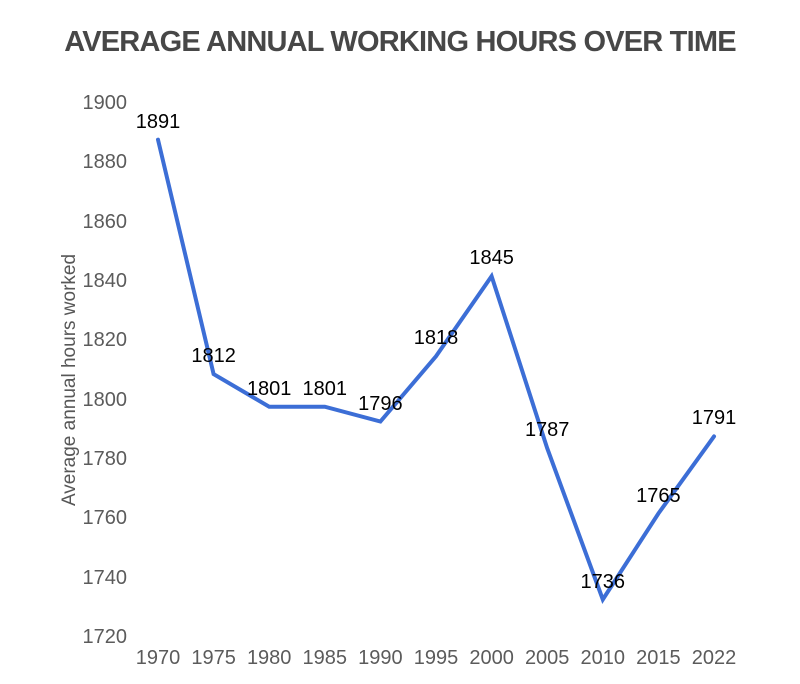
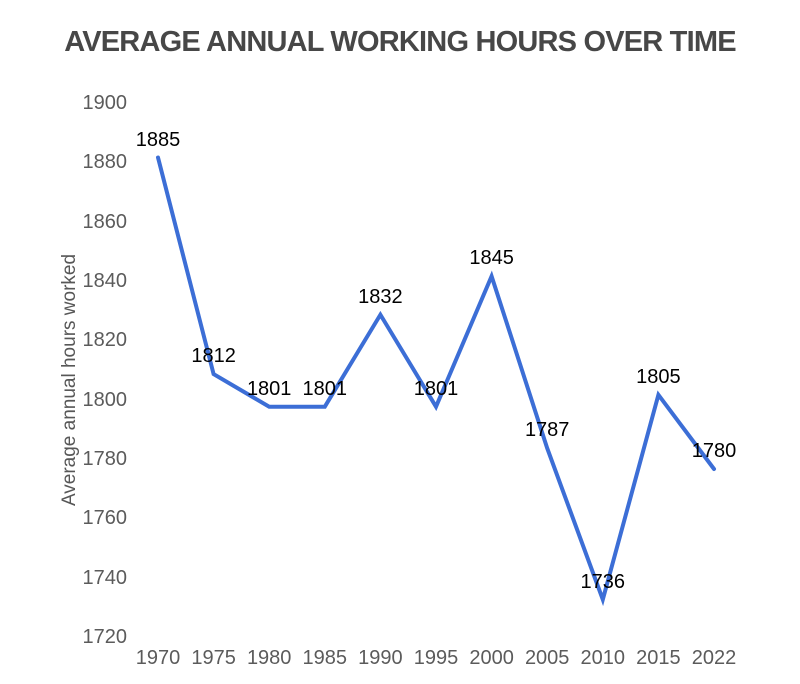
1970: 1891 -> 1885
1990: 1796 -> 1832
1995: 1818 -> 1801
2015: 1765 -> 1805
2022: 1791 -> 1780
